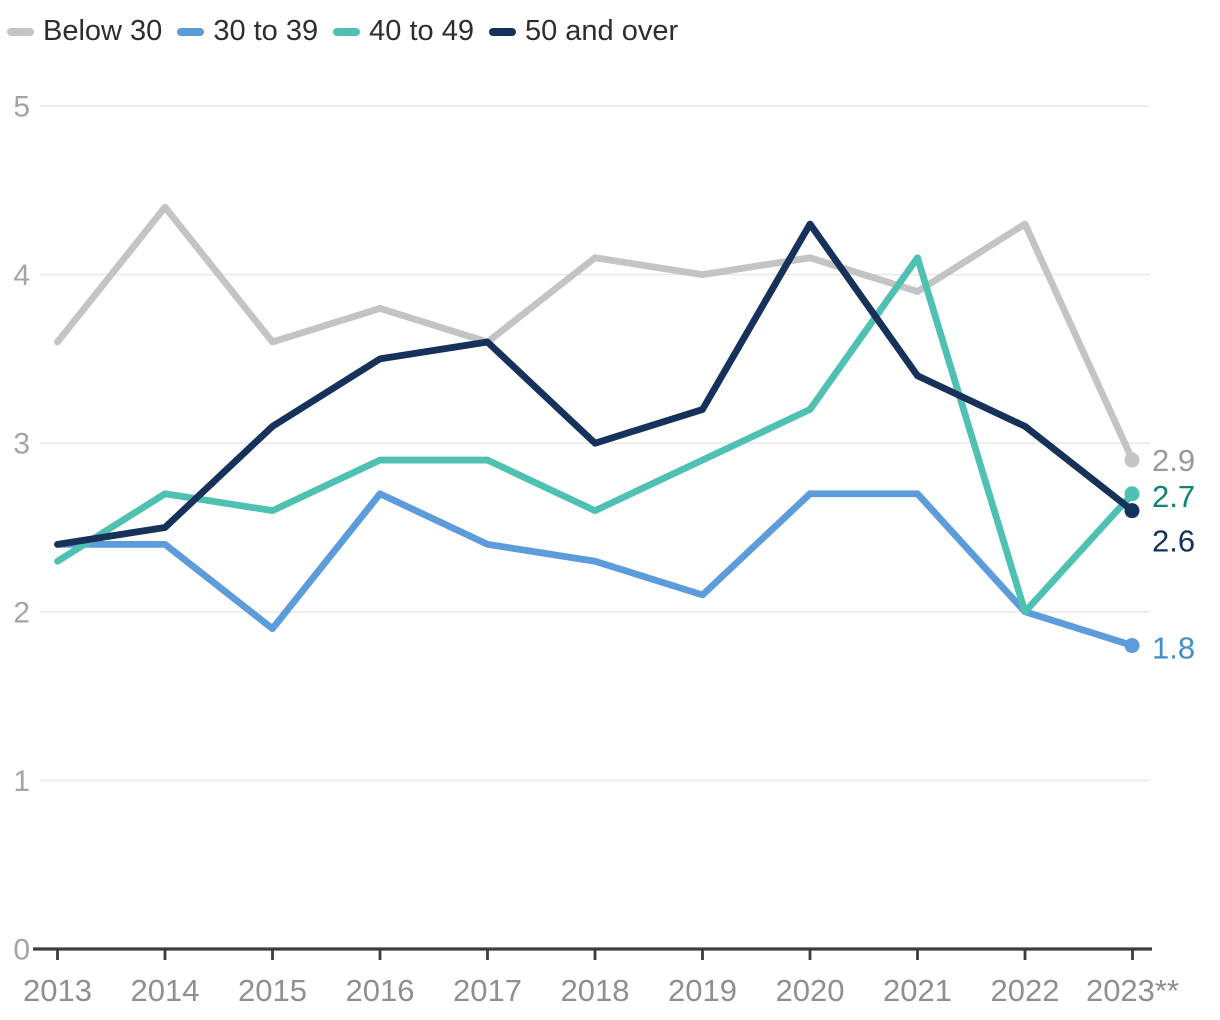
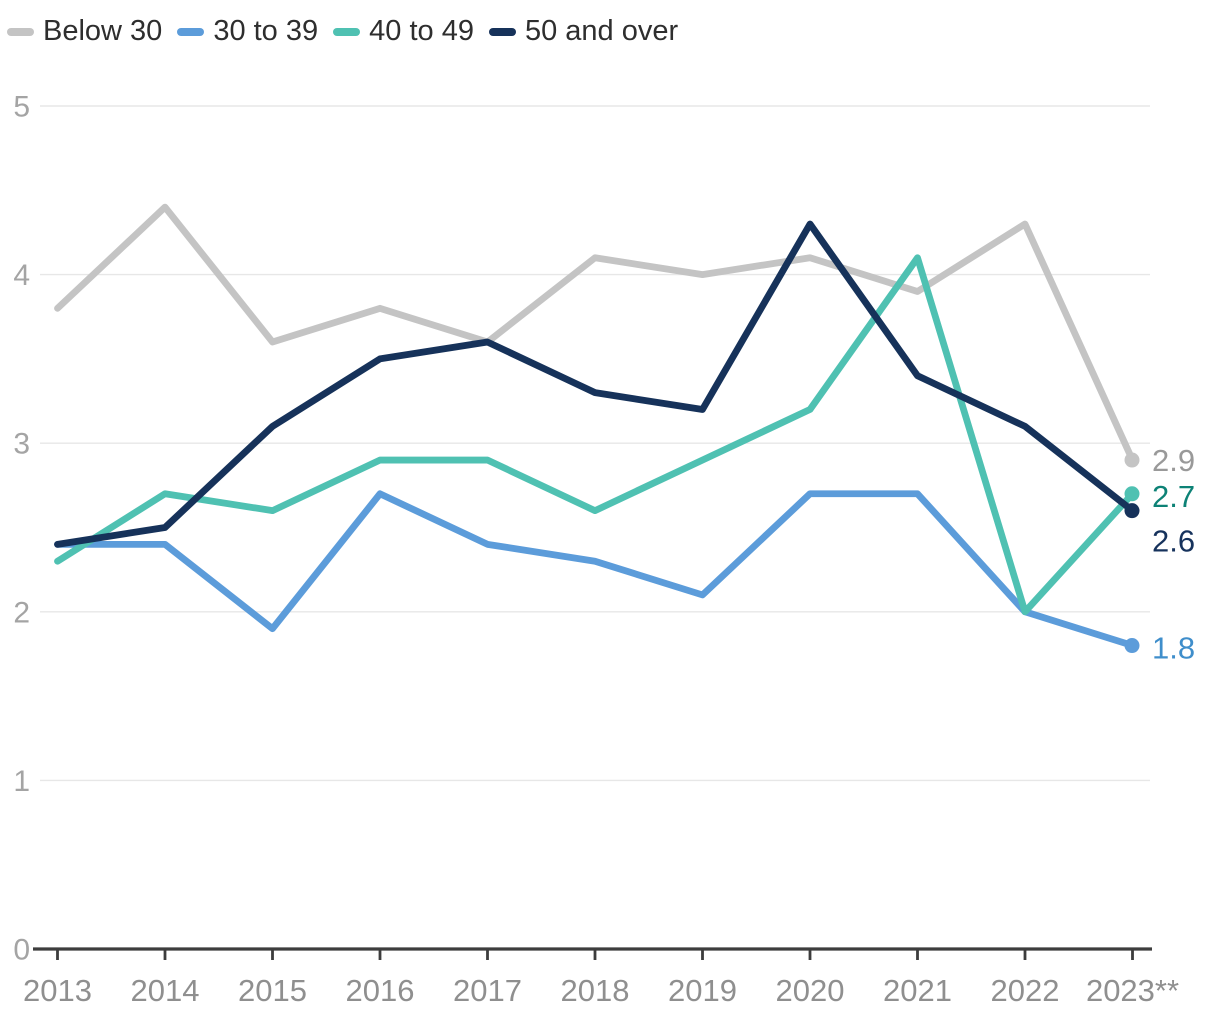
Below 30/2013: 3.6 -> 3.8
50 and over/2018: 3.0 -> 3.3
